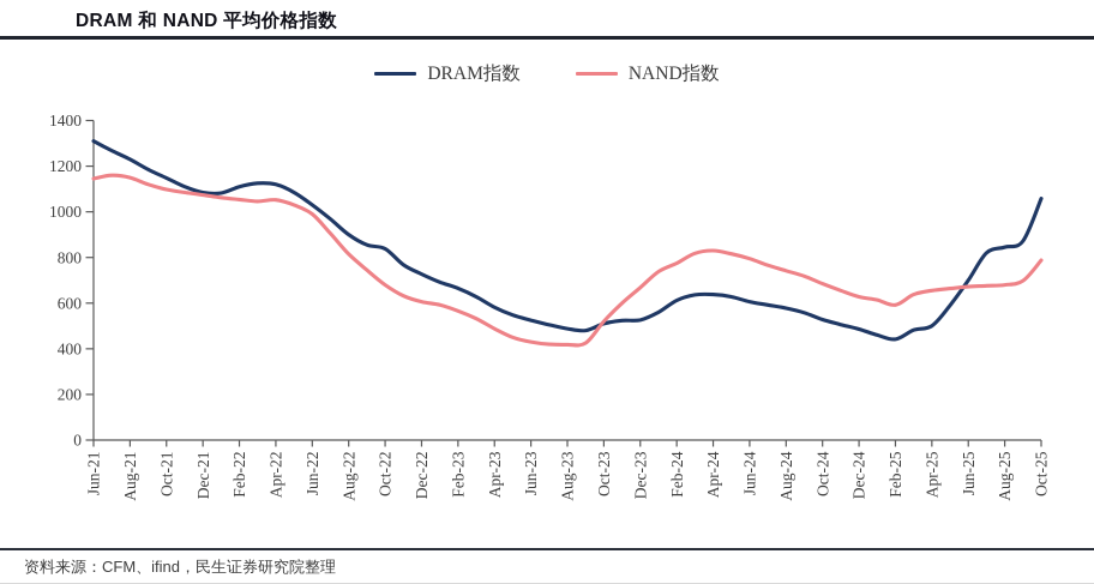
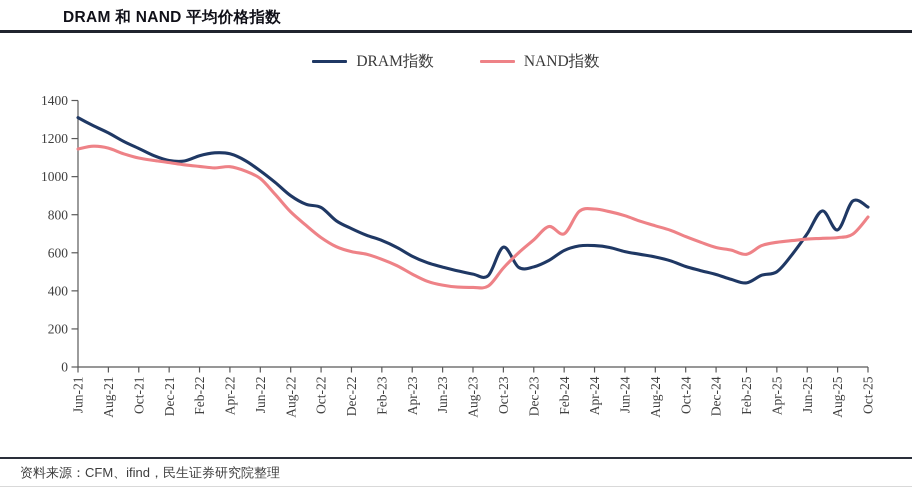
DRAM指数/Oct-23: 510 -> 630
NAND指数/Feb-24: 780 -> 700
DRAM指数/Aug-25: 840 -> 720
DRAM指数/Oct-25: 1060 -> 840
